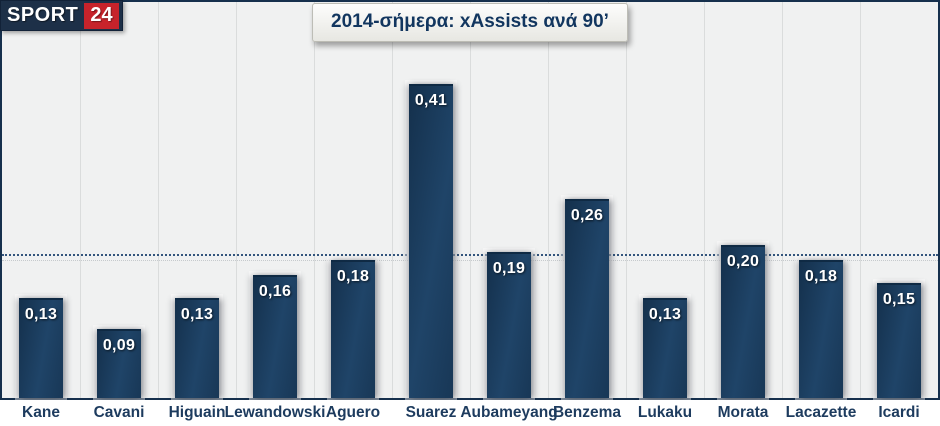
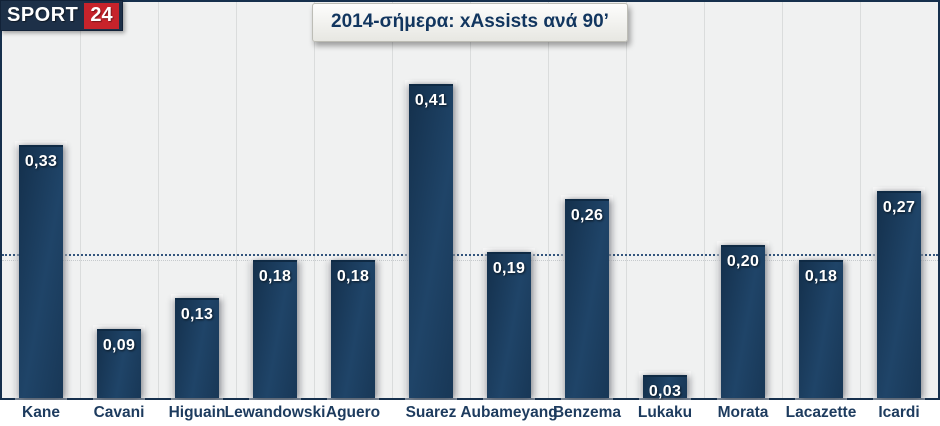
Kane: 0,13 -> 0,33
Lewandowski: 0,16 -> 0,18
Lukaku: 0,13 -> 0,03
Icardi: 0,15 -> 0,27
